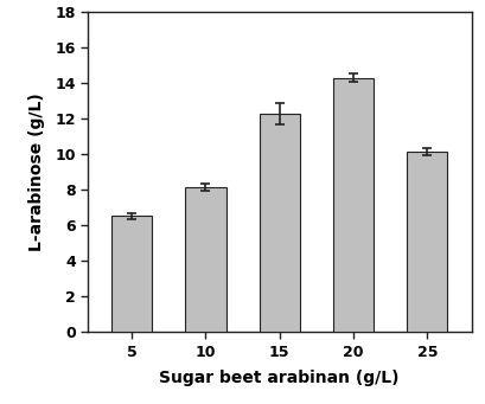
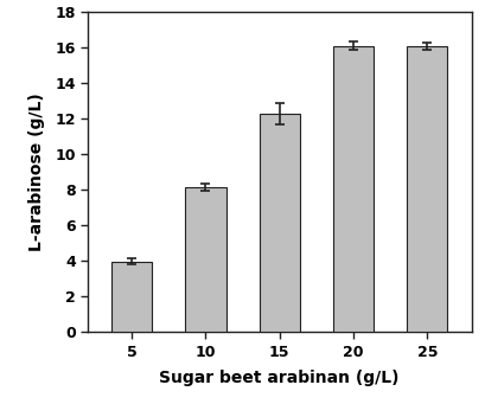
5: 6.5 -> 4.0
20: 14.3 -> 16.1
25: 10.1 -> 16.1
